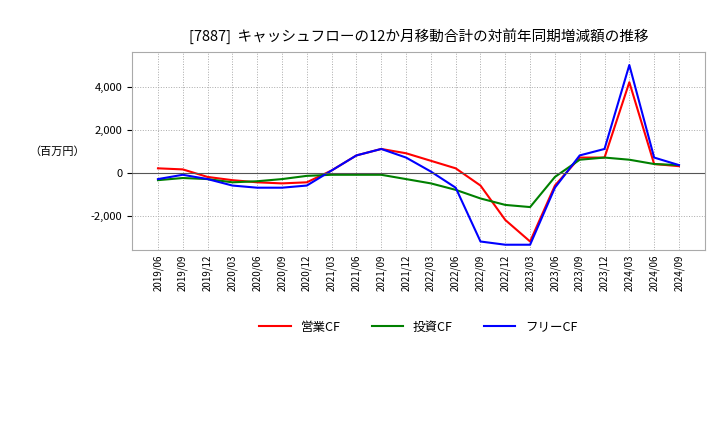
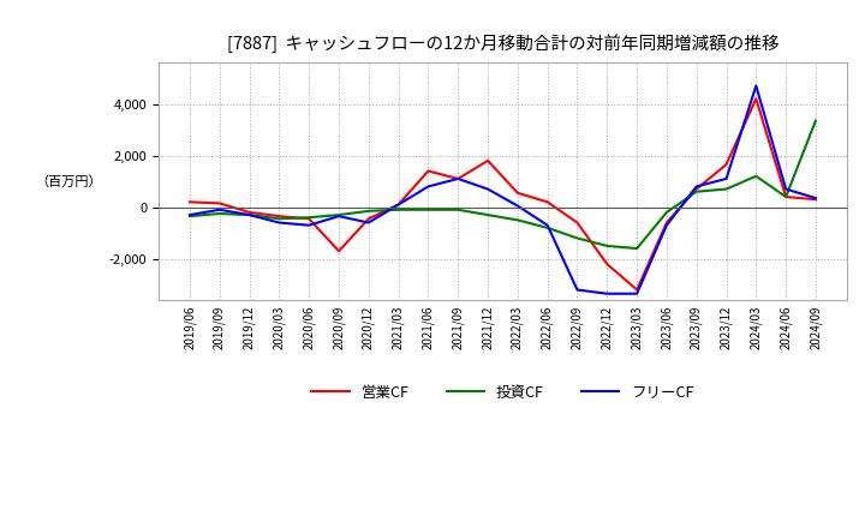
営業CF/2020/09: -500 -> -1,700
フリーCF/2020/09: -700 -> -350
営業CF/2021/06: 800 -> 1,400
営業CF/2021/12: 900 -> 1,800
営業CF/2023/12: 700 -> 1,650
投資CF/2024/03: 600 -> 1,200
フリーCF/2024/03: 5,000 -> 4,700
投資CF/2024/09: 350 -> 3,350
